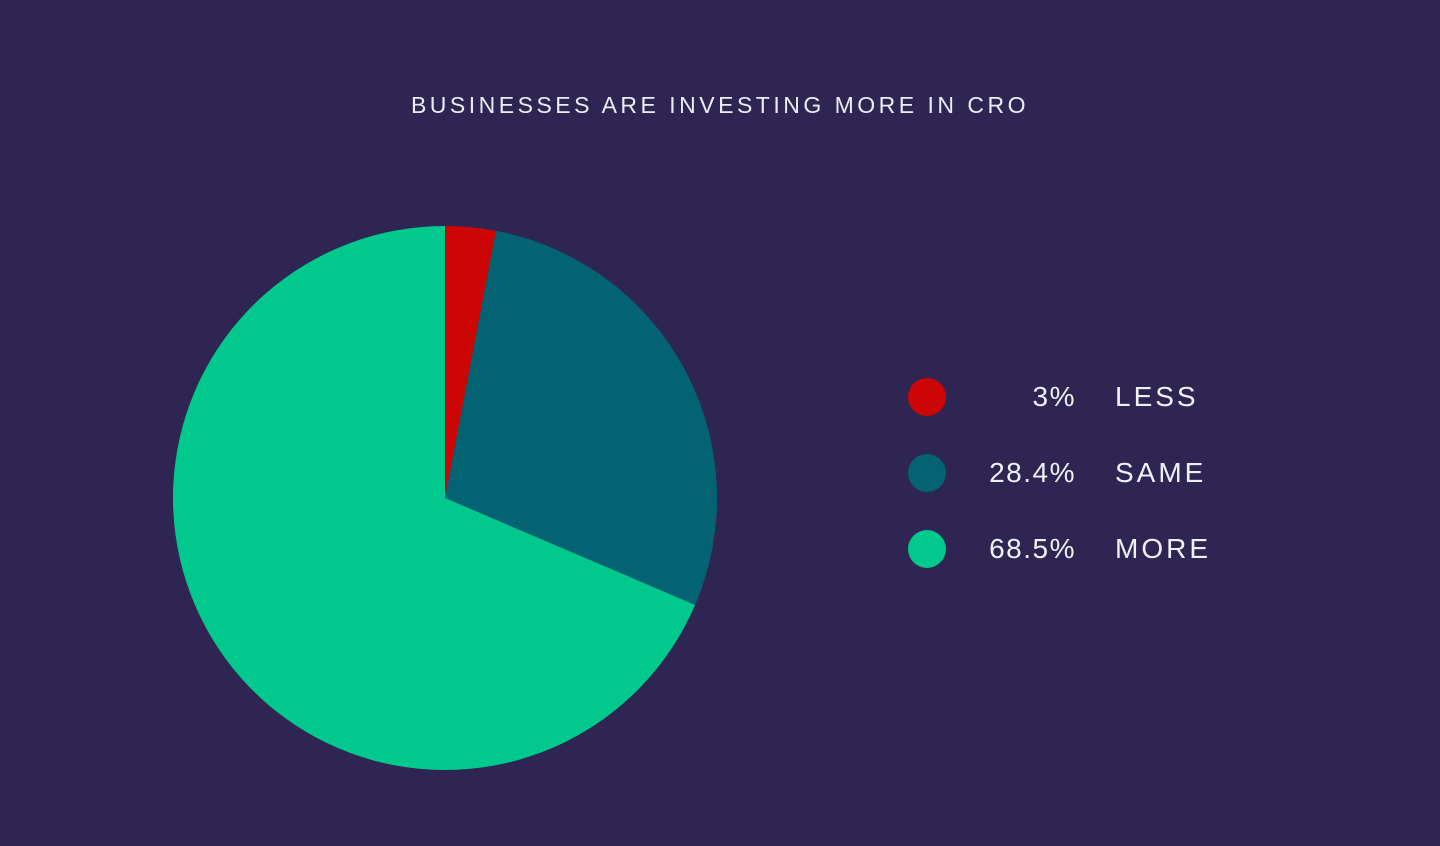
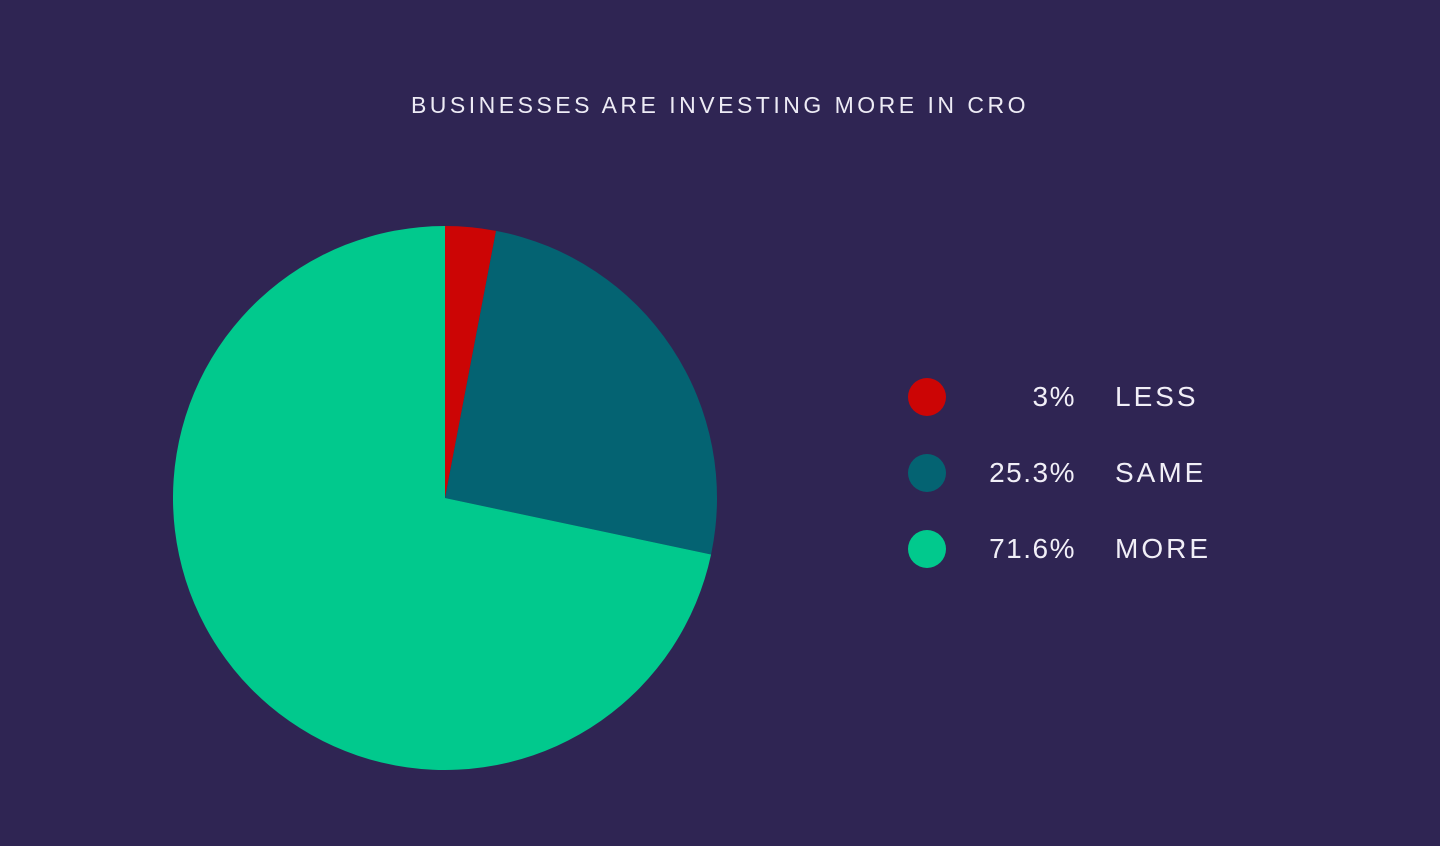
SAME: 28.4% -> 25.3%
MORE: 68.5% -> 71.6%
